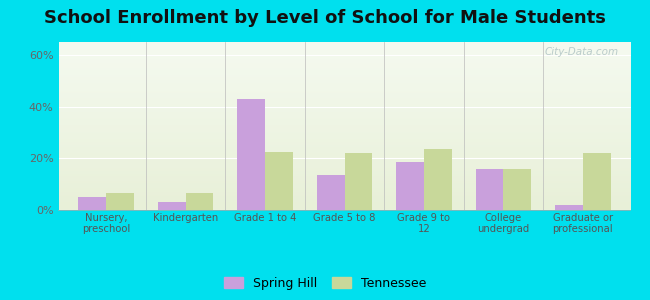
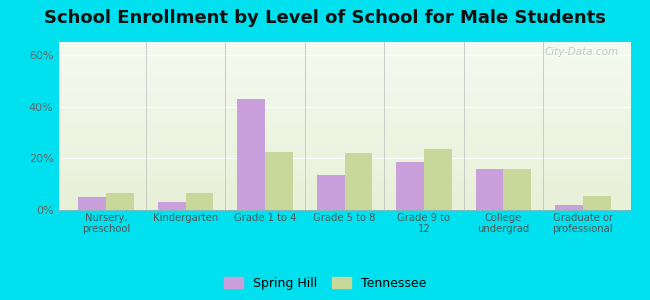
Tennessee/Graduate or professional: 22.0% -> 5.5%
